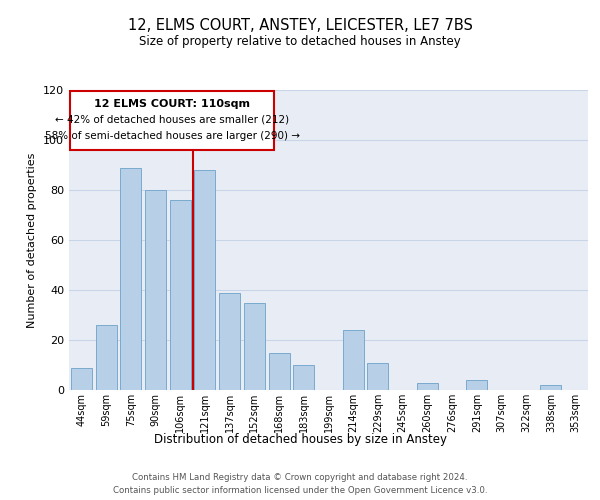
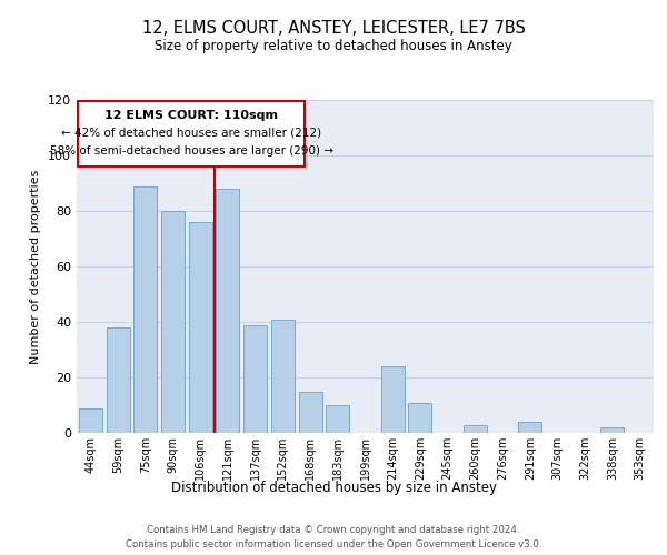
59sqm: 26 -> 38
152sqm: 35 -> 41
